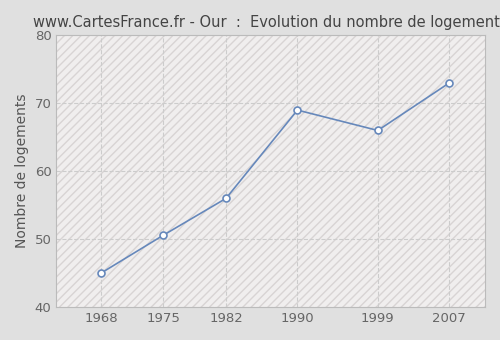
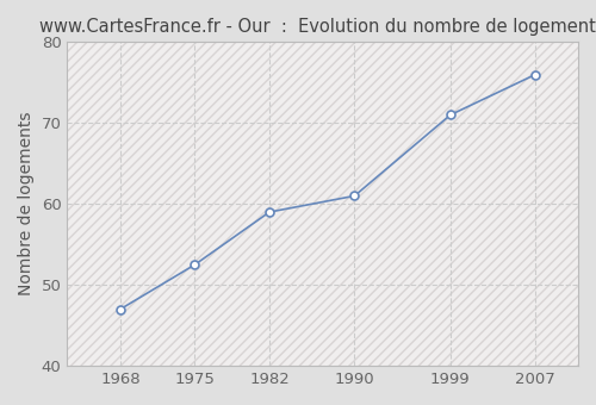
1968: 45.0 -> 47.0
1975: 50.6 -> 52.5
1982: 56.0 -> 59.0
1990: 69.0 -> 61.0
1999: 66.0 -> 71.0
2007: 73.0 -> 76.0
